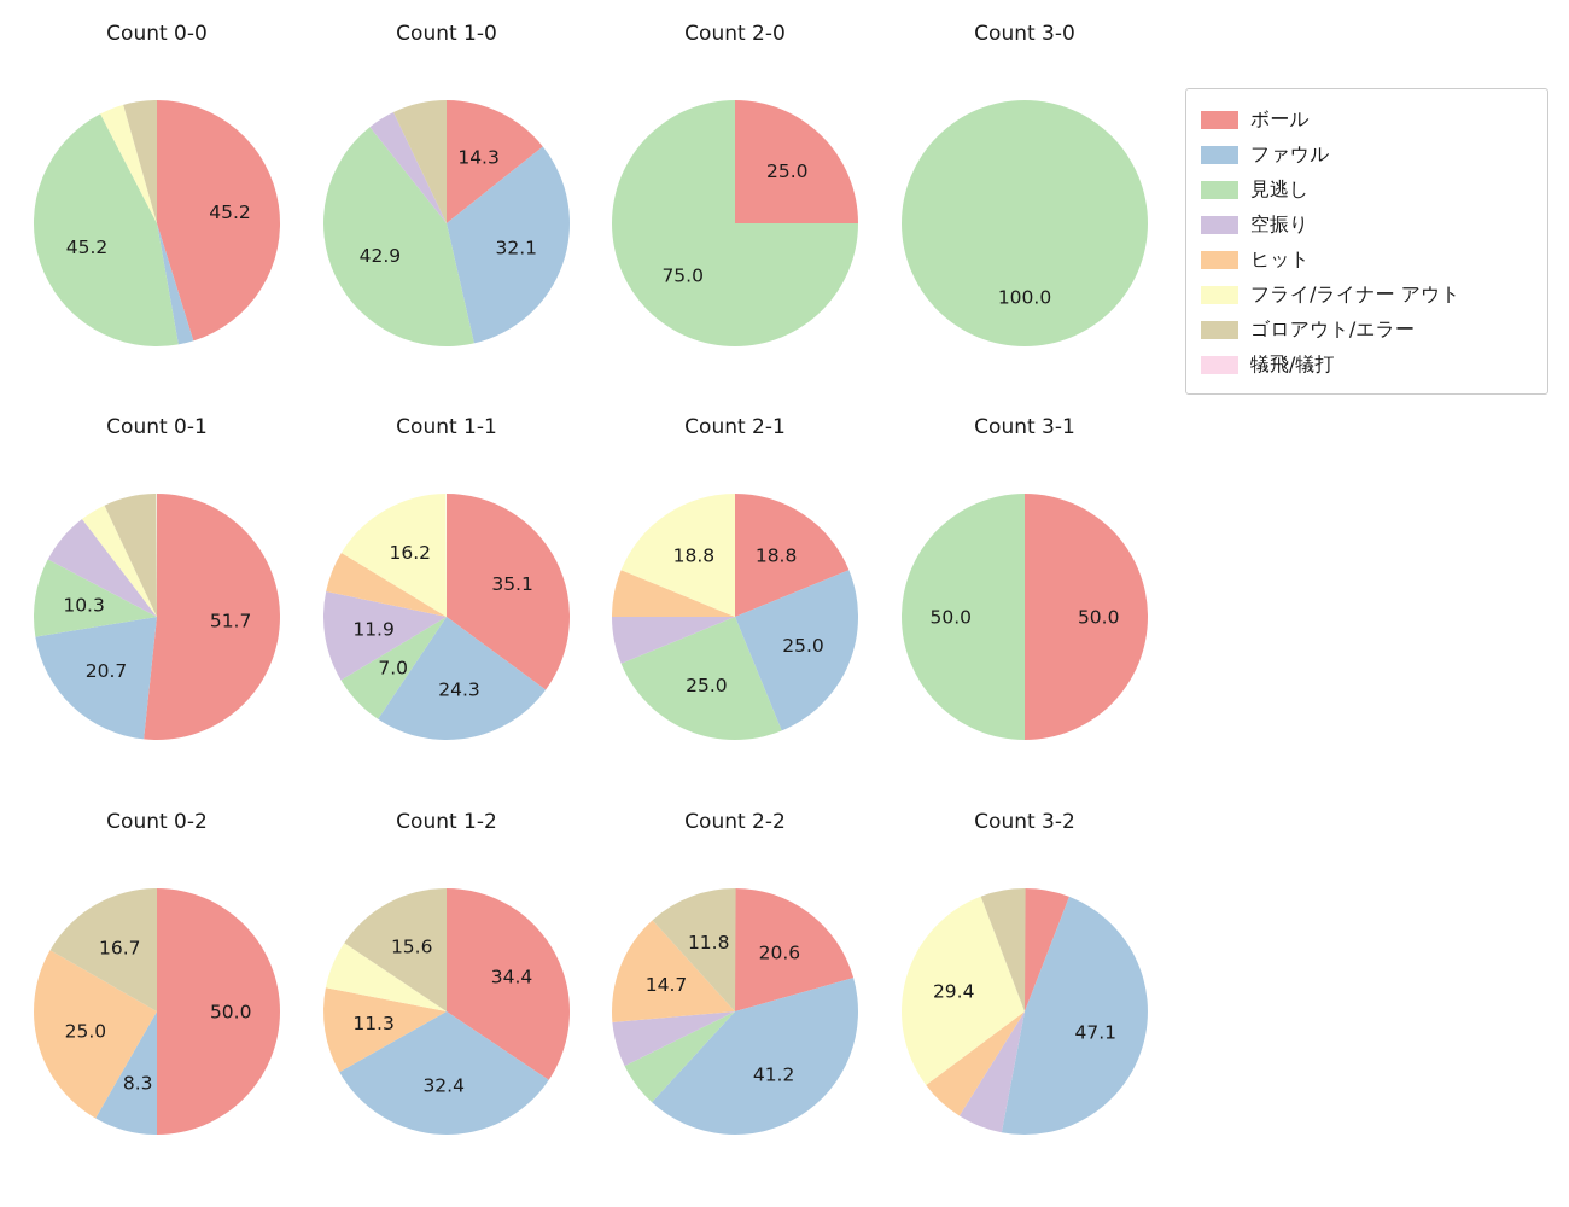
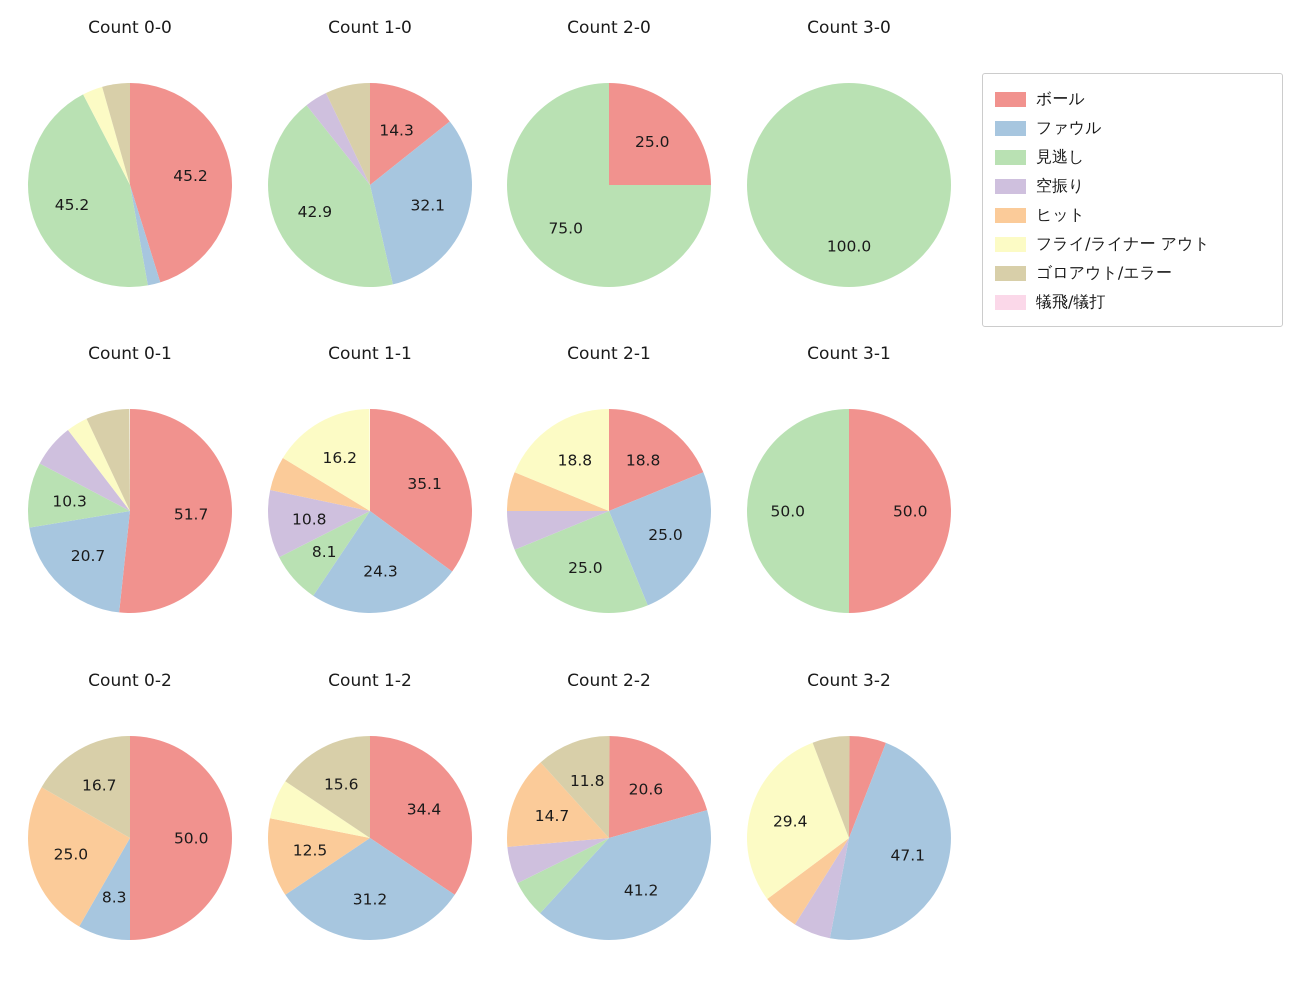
Count 1-1/見逃し: 7.0 -> 8.1
Count 1-1/空振り: 11.9 -> 10.8
Count 1-2/ファウル: 32.4 -> 31.2
Count 1-2/ヒット: 11.3 -> 12.5
